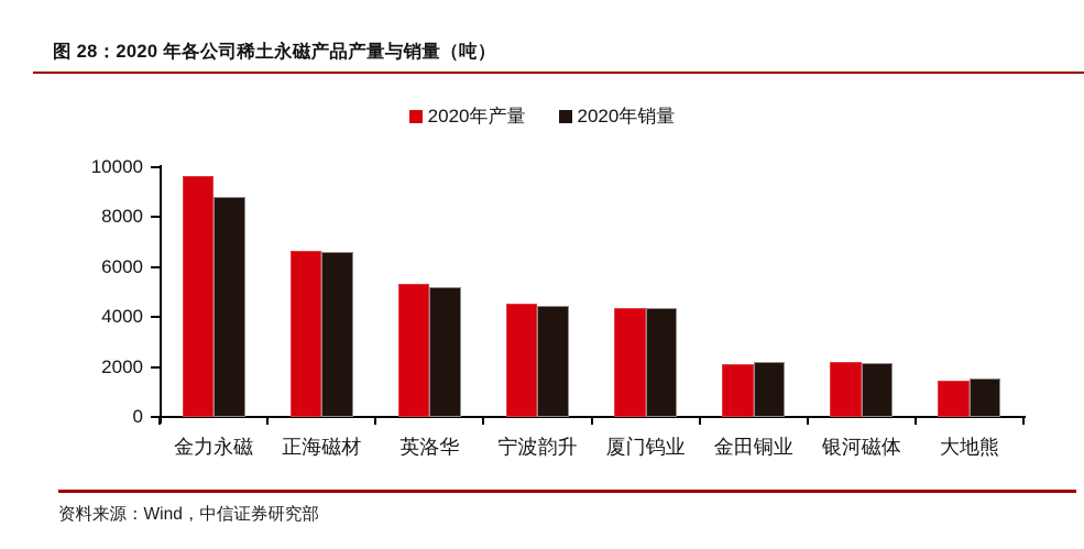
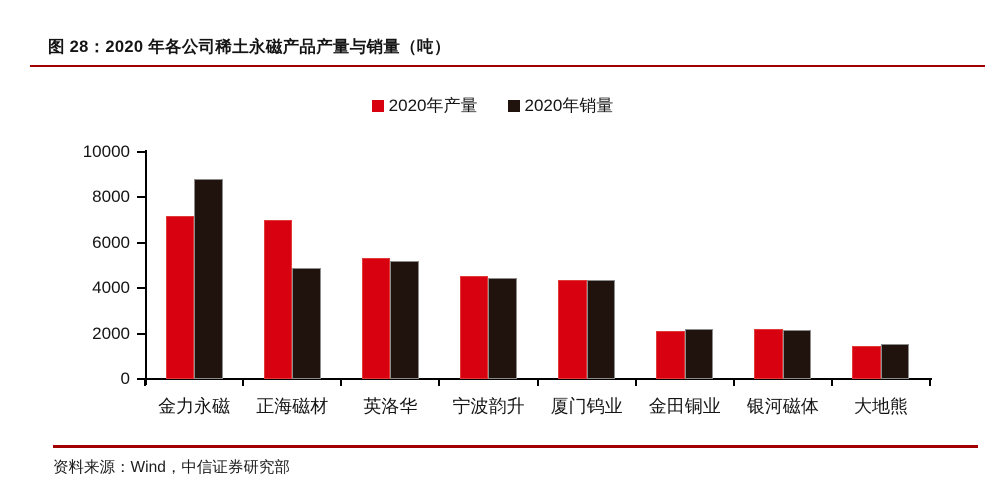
2020年产量/金力永磁: 9600 -> 7200
2020年产量/正海磁材: 6600 -> 7000
2020年销量/正海磁材: 6600 -> 4900
